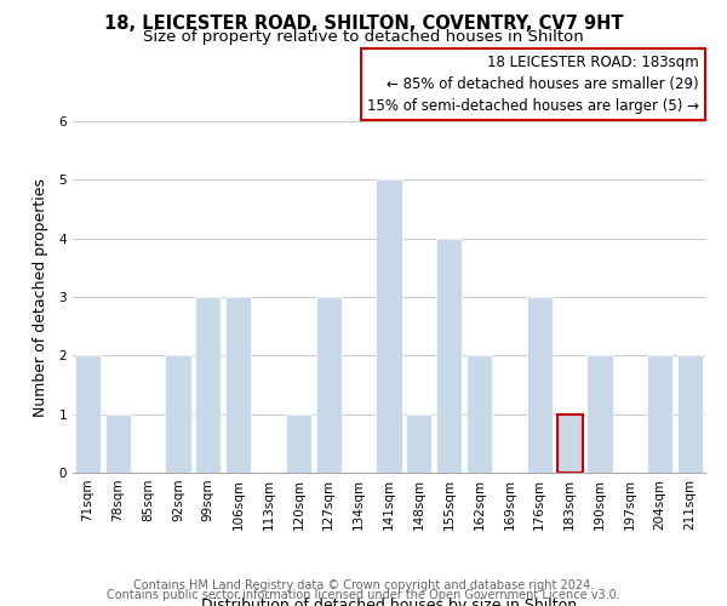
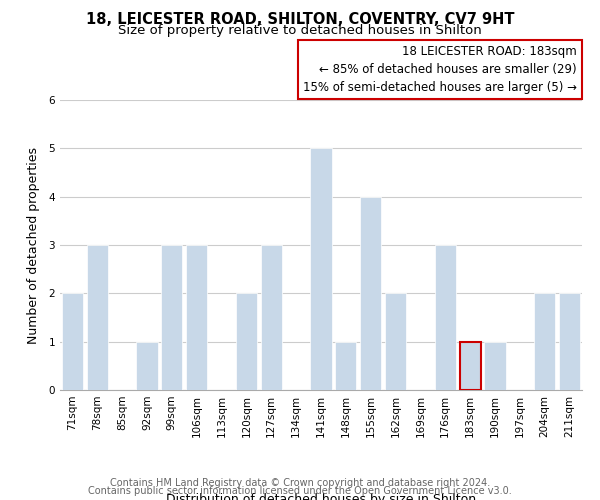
78sqm: 1 -> 3
92sqm: 2 -> 1
120sqm: 1 -> 2
190sqm: 2 -> 1
